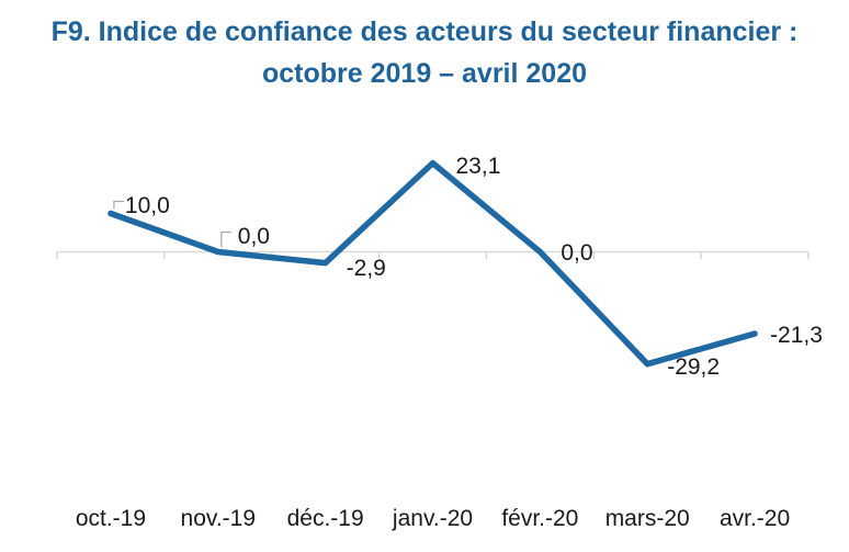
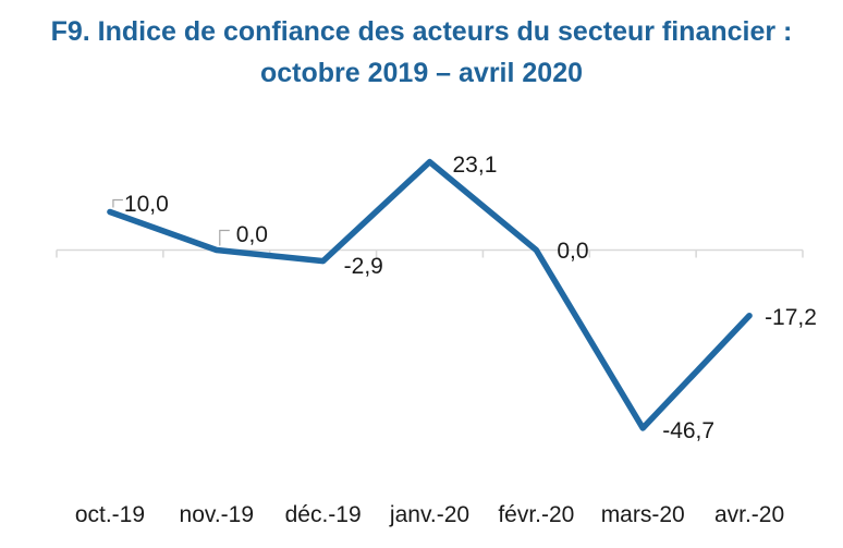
mars-20: -29,2 -> -46,7
avr.-20: -21,3 -> -17,2
